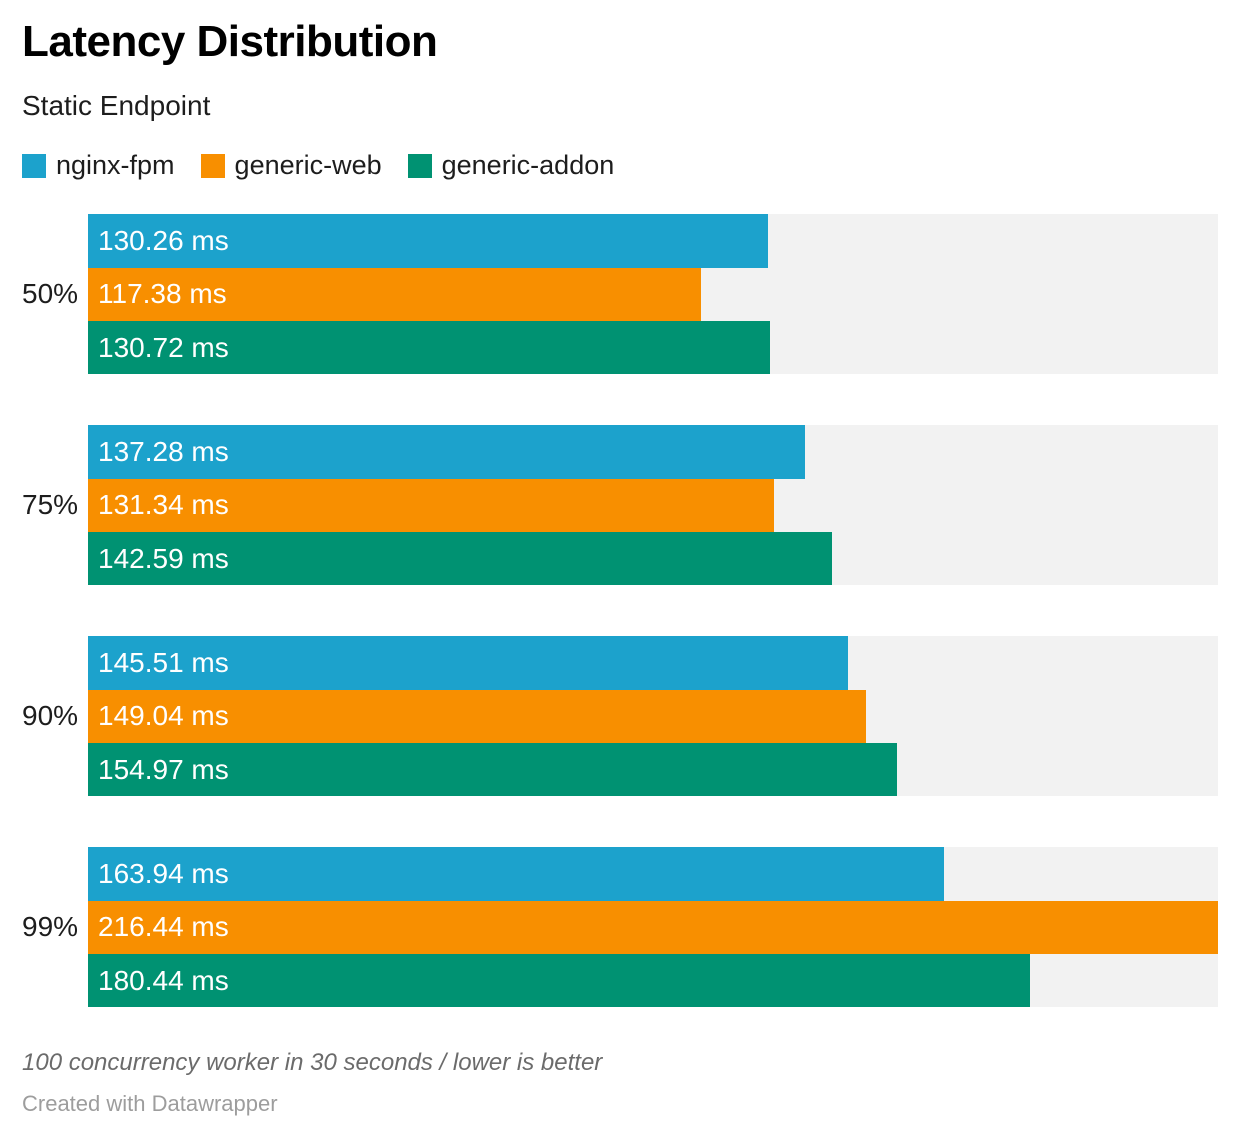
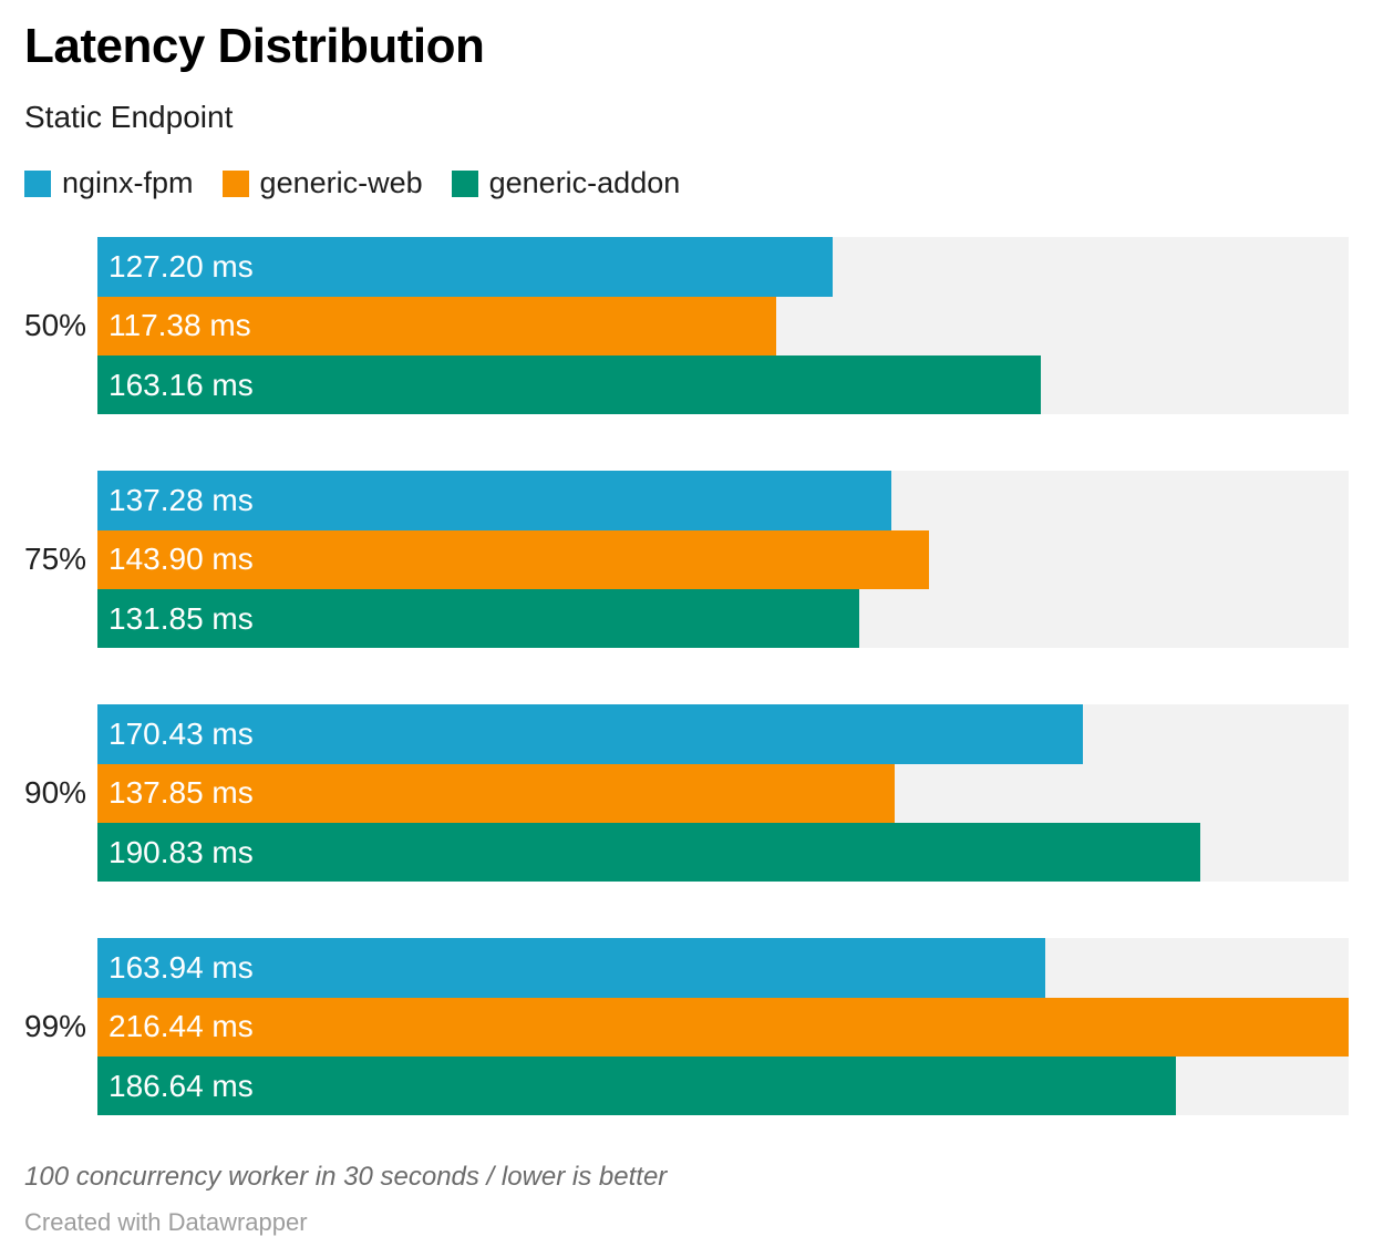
nginx-fpm/50%: 130.26 -> 127.20
generic-addon/50%: 130.72 -> 163.16
generic-web/75%: 131.34 -> 143.90
generic-addon/75%: 142.59 -> 131.85
nginx-fpm/90%: 145.51 -> 170.43
generic-web/90%: 149.04 -> 137.85
generic-addon/90%: 154.97 -> 190.83
generic-addon/99%: 180.44 -> 186.64
